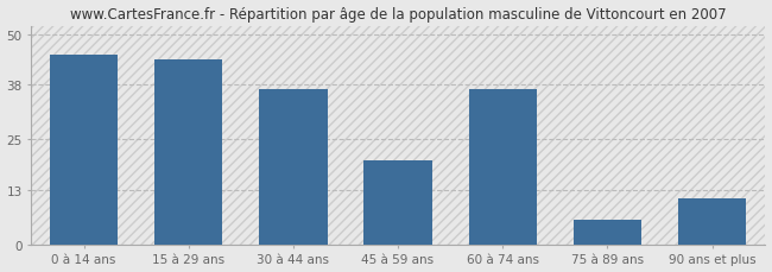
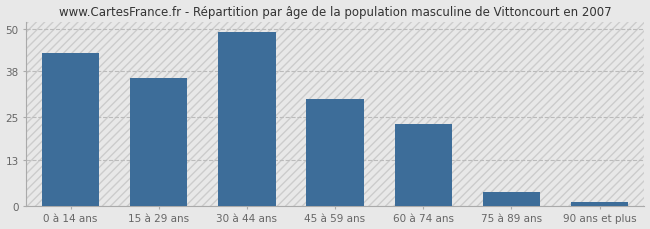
0 à 14 ans: 45 -> 43
15 à 29 ans: 44 -> 36
30 à 44 ans: 37 -> 49
45 à 59 ans: 20 -> 30
60 à 74 ans: 37 -> 23
75 à 89 ans: 6 -> 4
90 ans et plus: 11 -> 1
